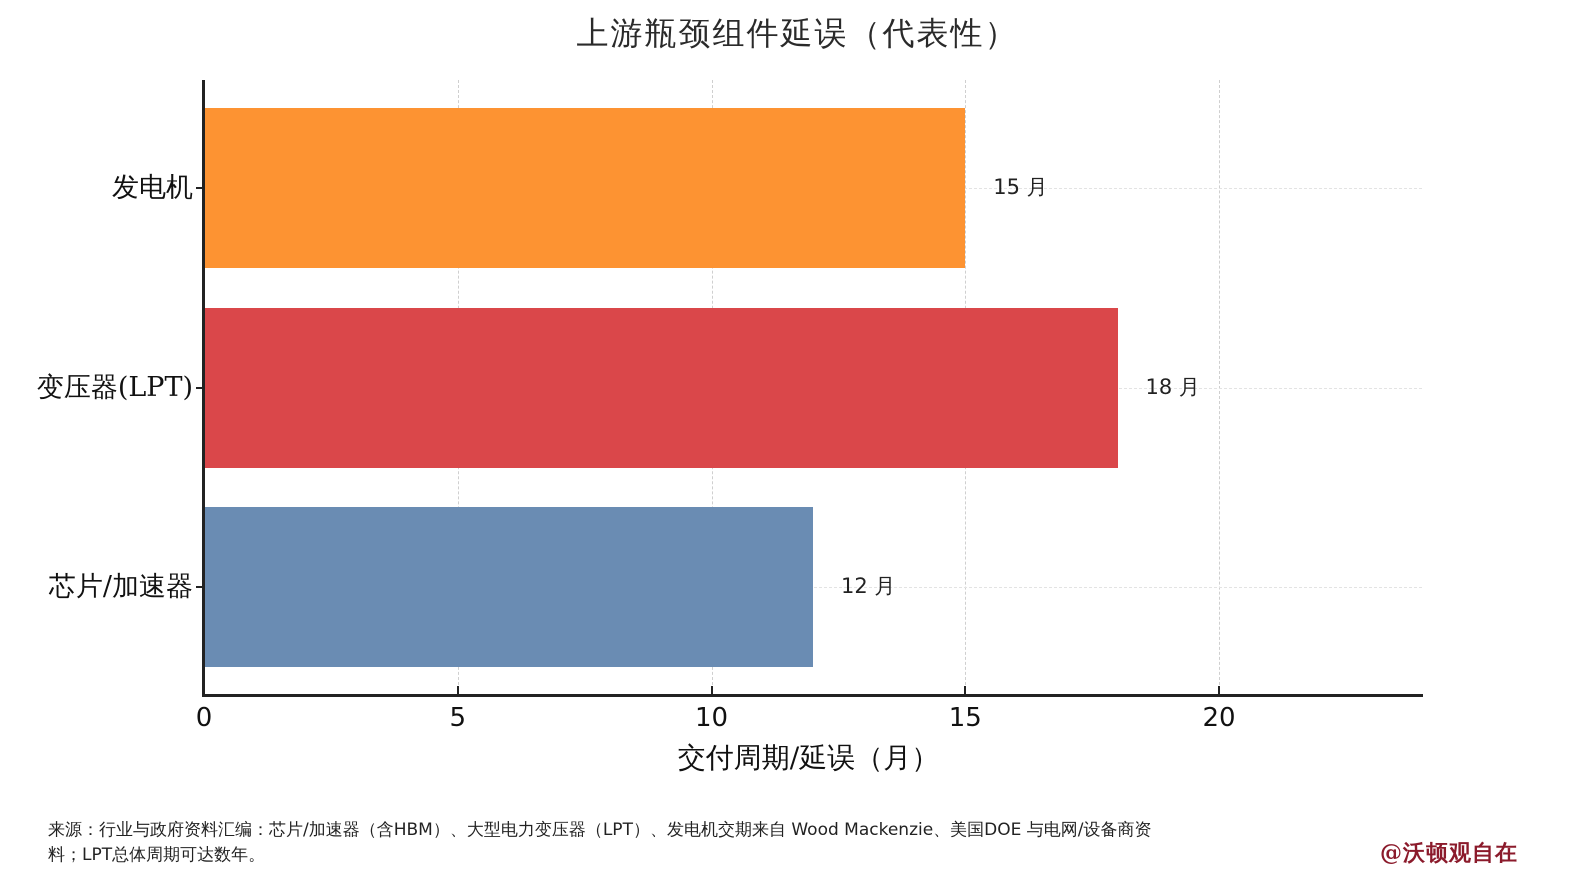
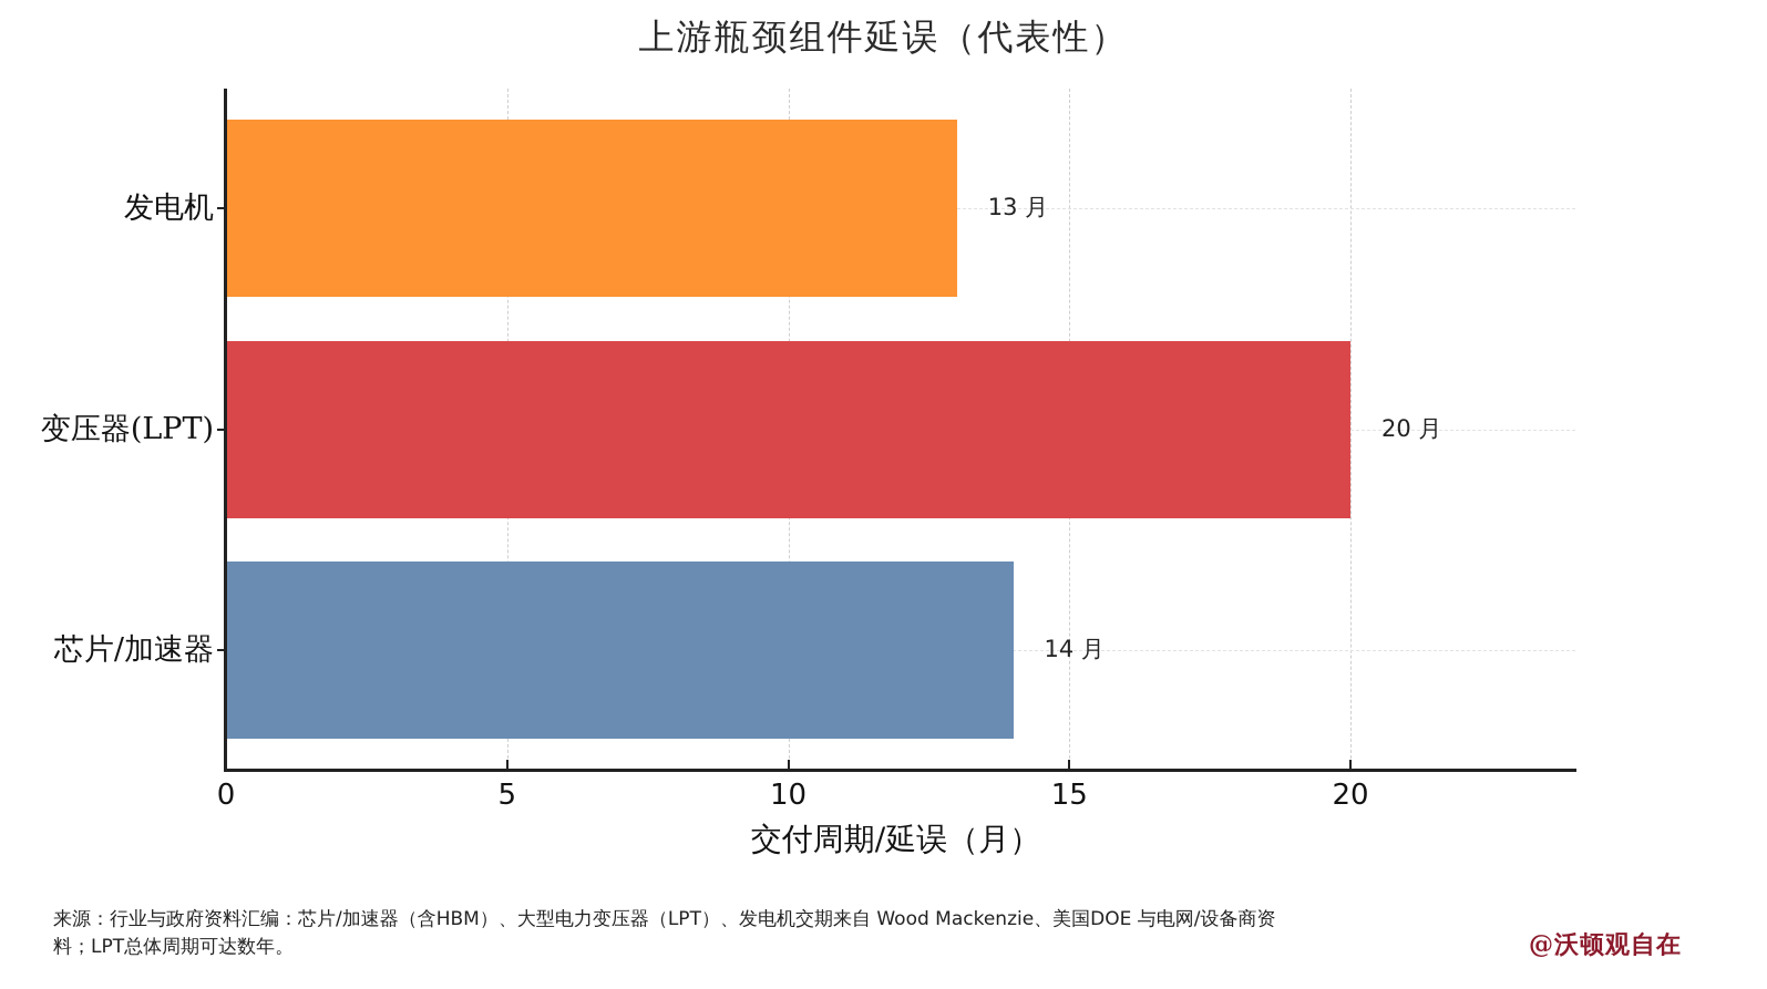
发电机: 15 -> 13
变压器(LPT): 18 -> 20
芯片/加速器: 12 -> 14
